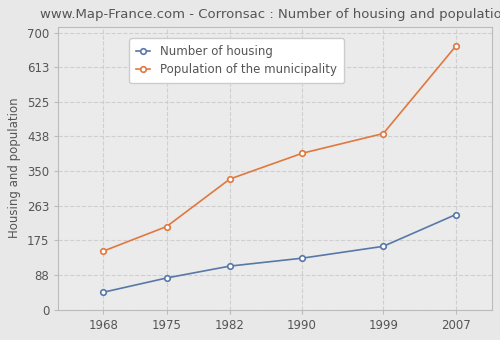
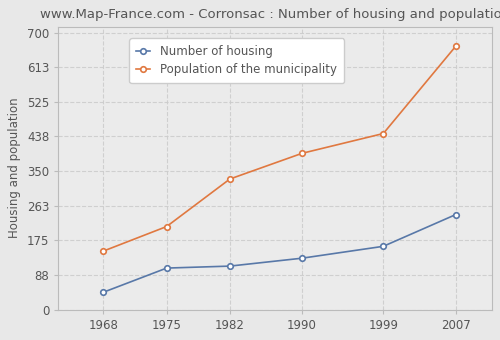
Number of housing/1975: 80 -> 105
